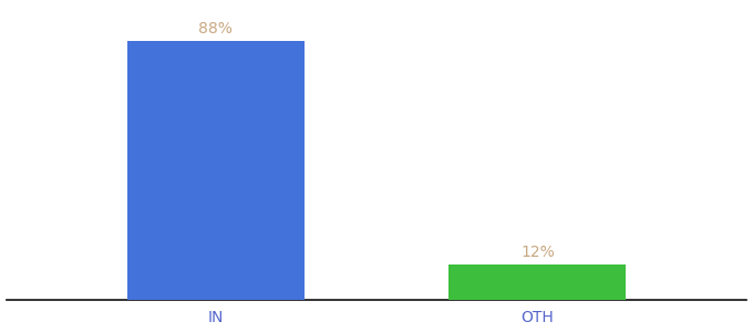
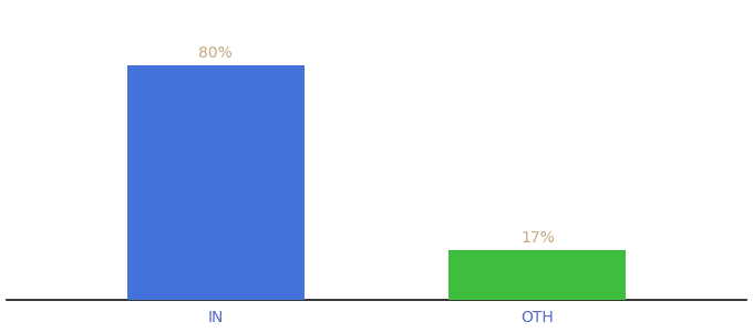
IN: 88% -> 80%
OTH: 12% -> 17%
